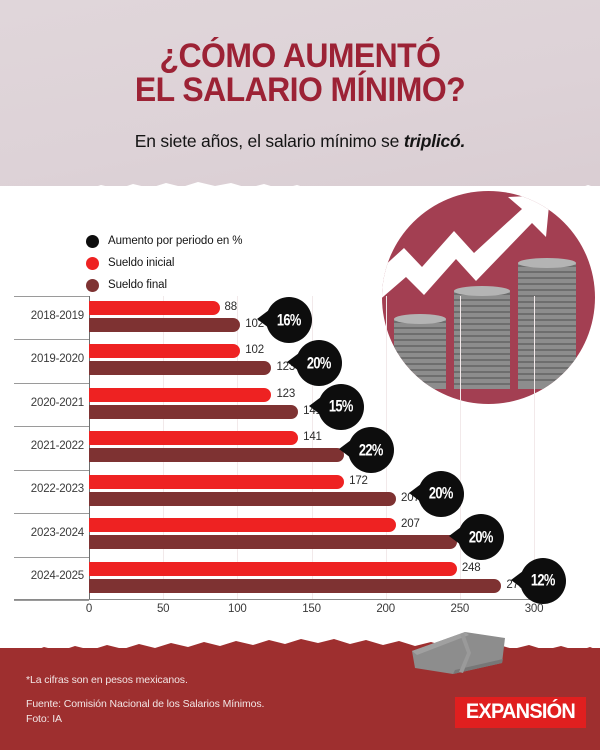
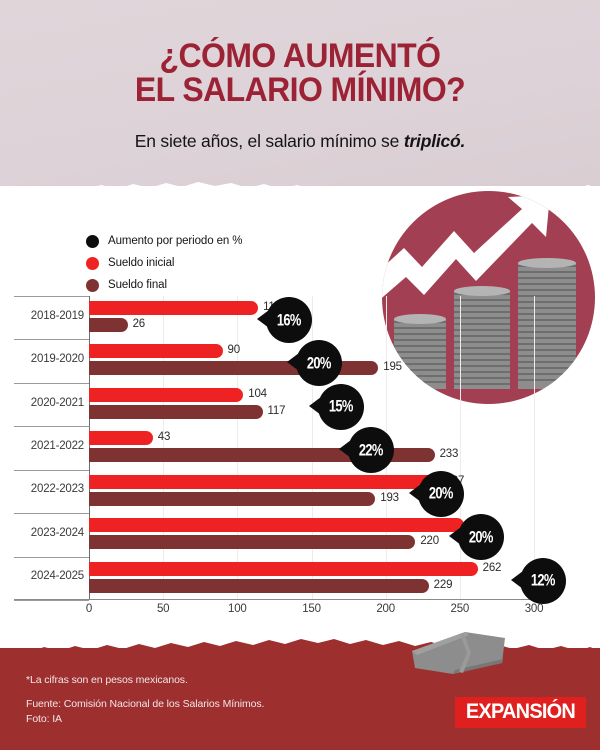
Sueldo inicial/2018-2019: 88 -> 114
Sueldo final/2018-2019: 102 -> 26
Sueldo inicial/2019-2020: 102 -> 90
Sueldo final/2019-2020: 123 -> 195
Sueldo inicial/2020-2021: 123 -> 104
Sueldo final/2020-2021: 141 -> 117
Sueldo inicial/2021-2022: 141 -> 43
Sueldo final/2021-2022: 172 -> 233
Sueldo inicial/2022-2023: 172 -> 237
Sueldo final/2022-2023: 207 -> 193
Sueldo inicial/2023-2024: 207 -> 253
Sueldo final/2023-2024: 248 -> 220
Sueldo inicial/2024-2025: 248 -> 262
Sueldo final/2024-2025: 278 -> 229
